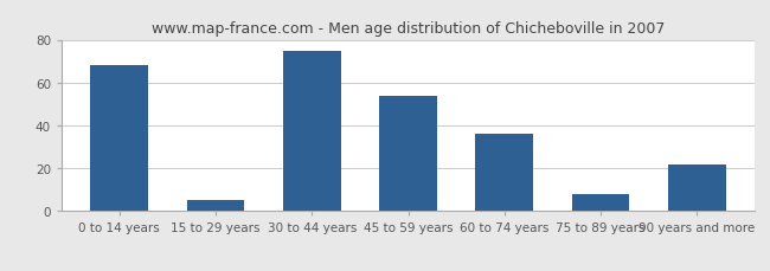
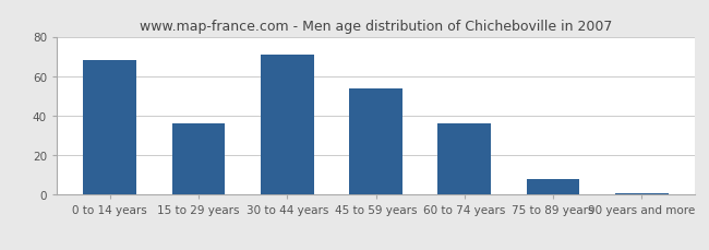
15 to 29 years: 5 -> 36
30 to 44 years: 75 -> 71
90 years and more: 22 -> 1
